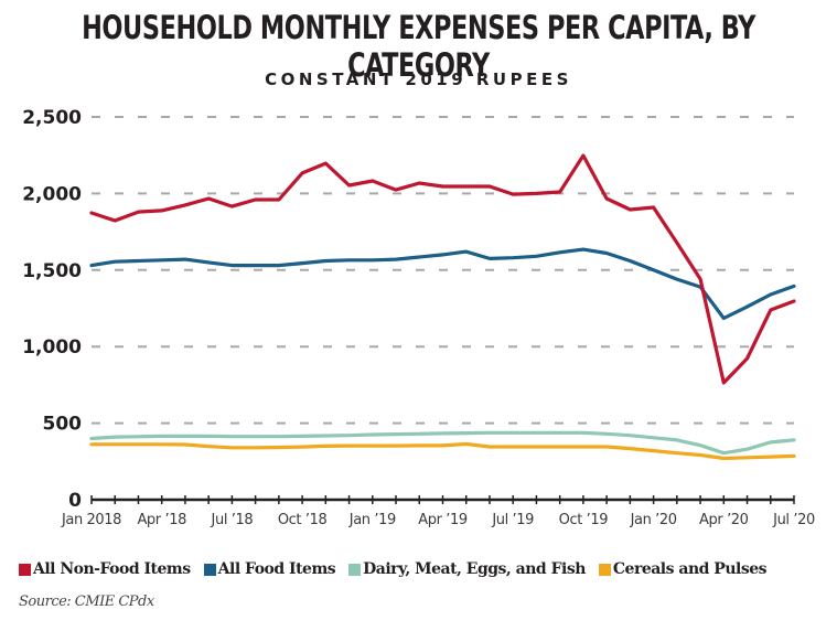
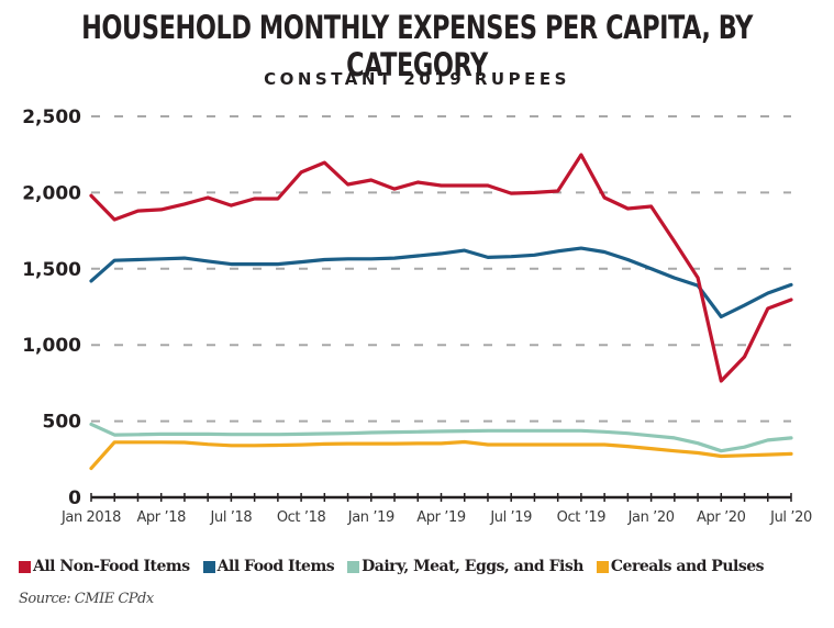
All Non-Food Items/Jan 2018: 1870 -> 1980
All Food Items/Jan 2018: 1530 -> 1420
Dairy, Meat, Eggs, and Fish/Jan 2018: 400 -> 480
Cereals and Pulses/Jan 2018: 360 -> 190
